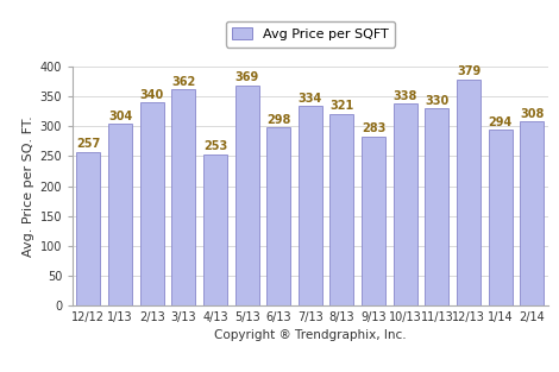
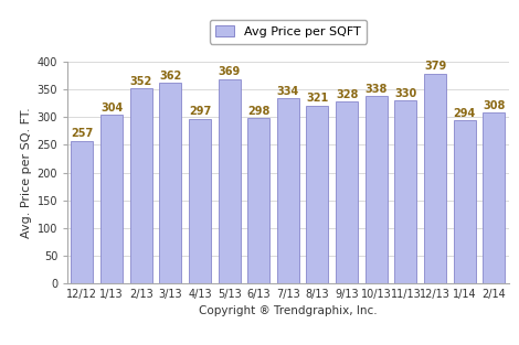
2/13: 340 -> 352
4/13: 253 -> 297
9/13: 283 -> 328
